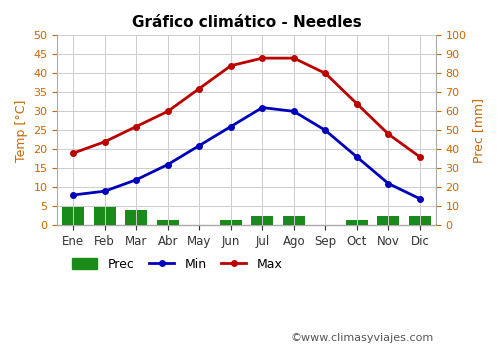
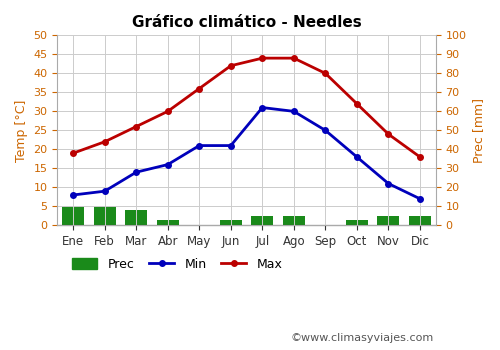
Min/Mar: 12 -> 14
Min/Jun: 26 -> 21
